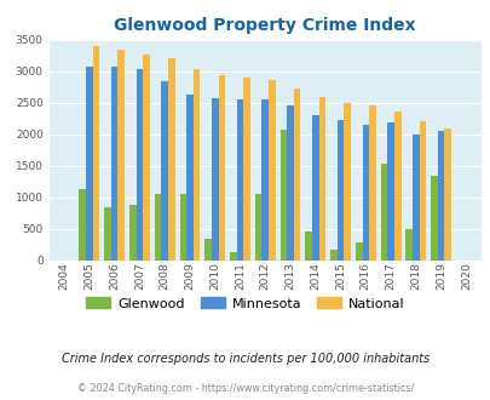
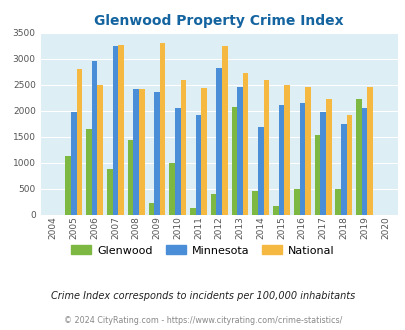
Minnesota/2005: 3070 -> 1980
National/2005: 3410 -> 2800
Glenwood/2006: 830 -> 1640
Minnesota/2006: 3070 -> 2960
National/2006: 3340 -> 2500
Minnesota/2007: 3030 -> 3240
Glenwood/2008: 1060 -> 1440
Minnesota/2008: 2850 -> 2420
National/2008: 3210 -> 2420
Glenwood/2009: 1050 -> 220
Minnesota/2009: 2630 -> 2360
National/2009: 3040 -> 3300
Glenwood/2010: 330 -> 1000
Minnesota/2010: 2570 -> 2060
National/2010: 2950 -> 2600
Minnesota/2011: 2560 -> 1920
National/2011: 2910 -> 2440
Glenwood/2012: 1060 -> 400
Minnesota/2012: 2560 -> 2820
National/2012: 2860 -> 3240
Minnesota/2014: 2310 -> 1680
Minnesota/2015: 2230 -> 2120
Glenwood/2016: 280 -> 500
Minnesota/2017: 2190 -> 1980
National/2017: 2370 -> 2220
Minnesota/2018: 2000 -> 1740
National/2018: 2210 -> 1920
Glenwood/2019: 1340 -> 2220
National/2019: 2100 -> 2460
